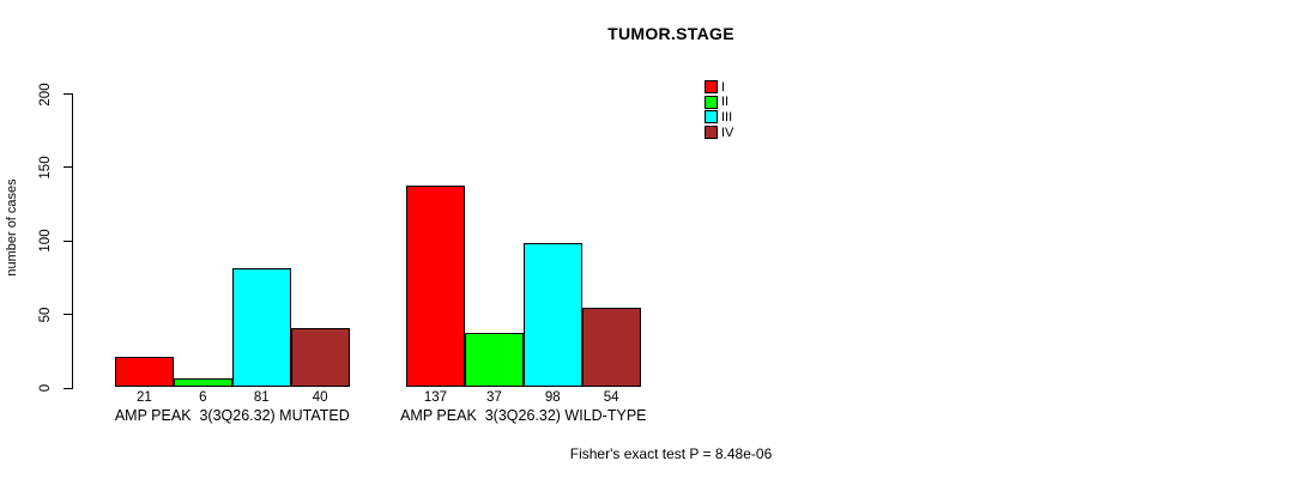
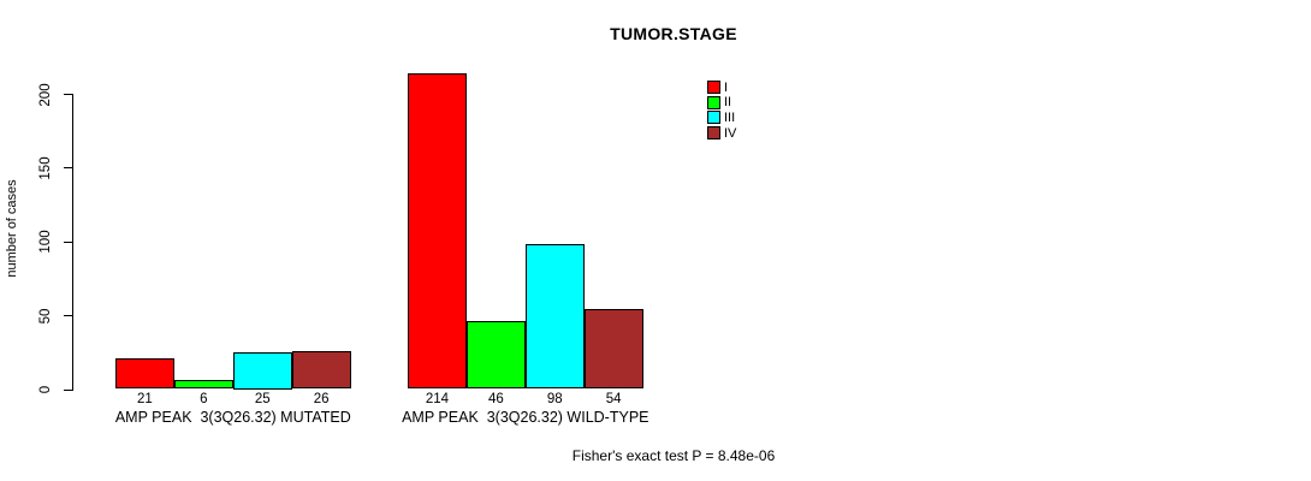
III/AMP PEAK 3(3Q26.32) MUTATED: 81 -> 25
IV/AMP PEAK 3(3Q26.32) MUTATED: 40 -> 26
I/AMP PEAK 3(3Q26.32) WILD-TYPE: 137 -> 214
II/AMP PEAK 3(3Q26.32) WILD-TYPE: 37 -> 46
